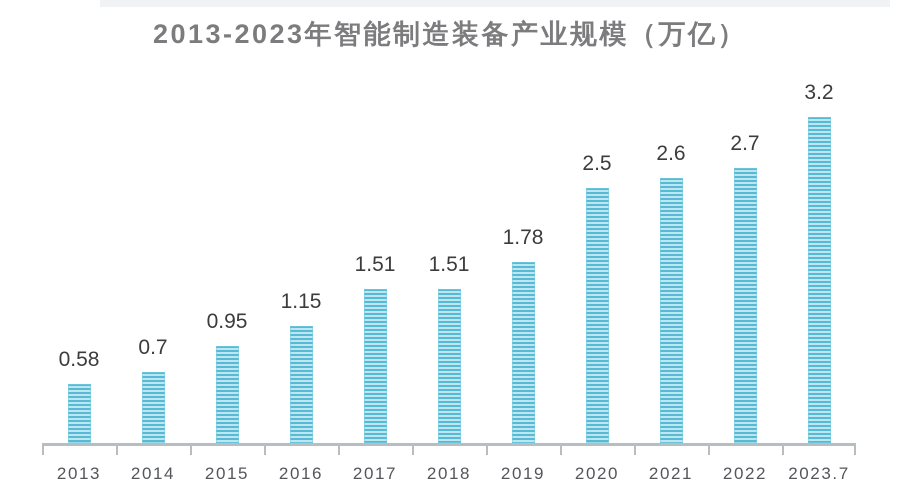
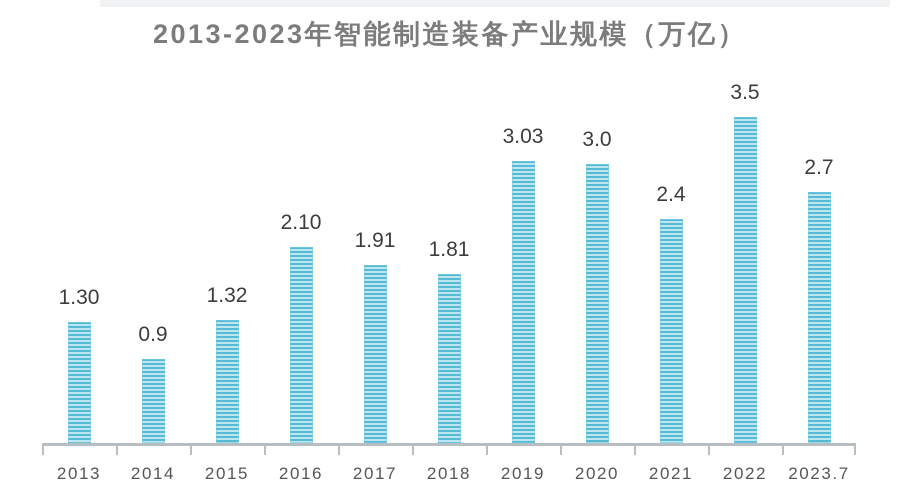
2013: 0.58 -> 1.30
2014: 0.7 -> 0.9
2015: 0.95 -> 1.32
2016: 1.15 -> 2.10
2017: 1.51 -> 1.91
2018: 1.51 -> 1.81
2019: 1.78 -> 3.03
2020: 2.5 -> 3.0
2021: 2.6 -> 2.4
2022: 2.7 -> 3.5
2023.7: 3.2 -> 2.7
